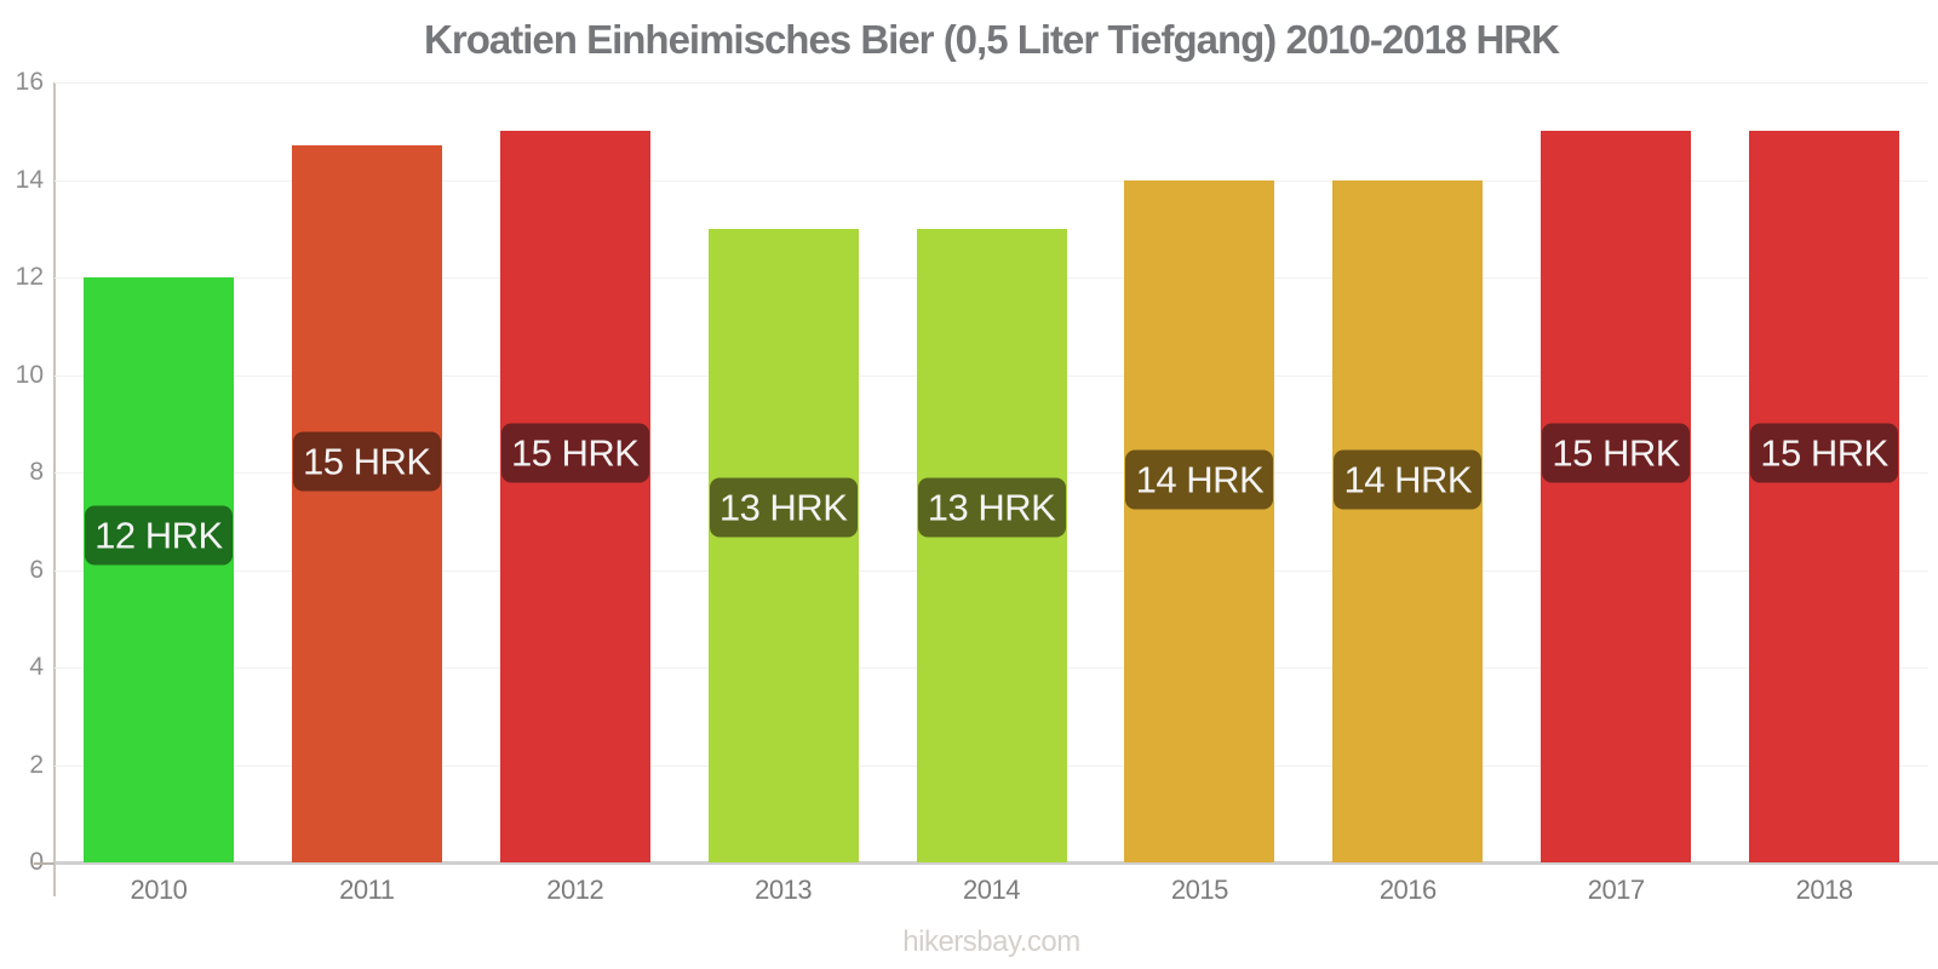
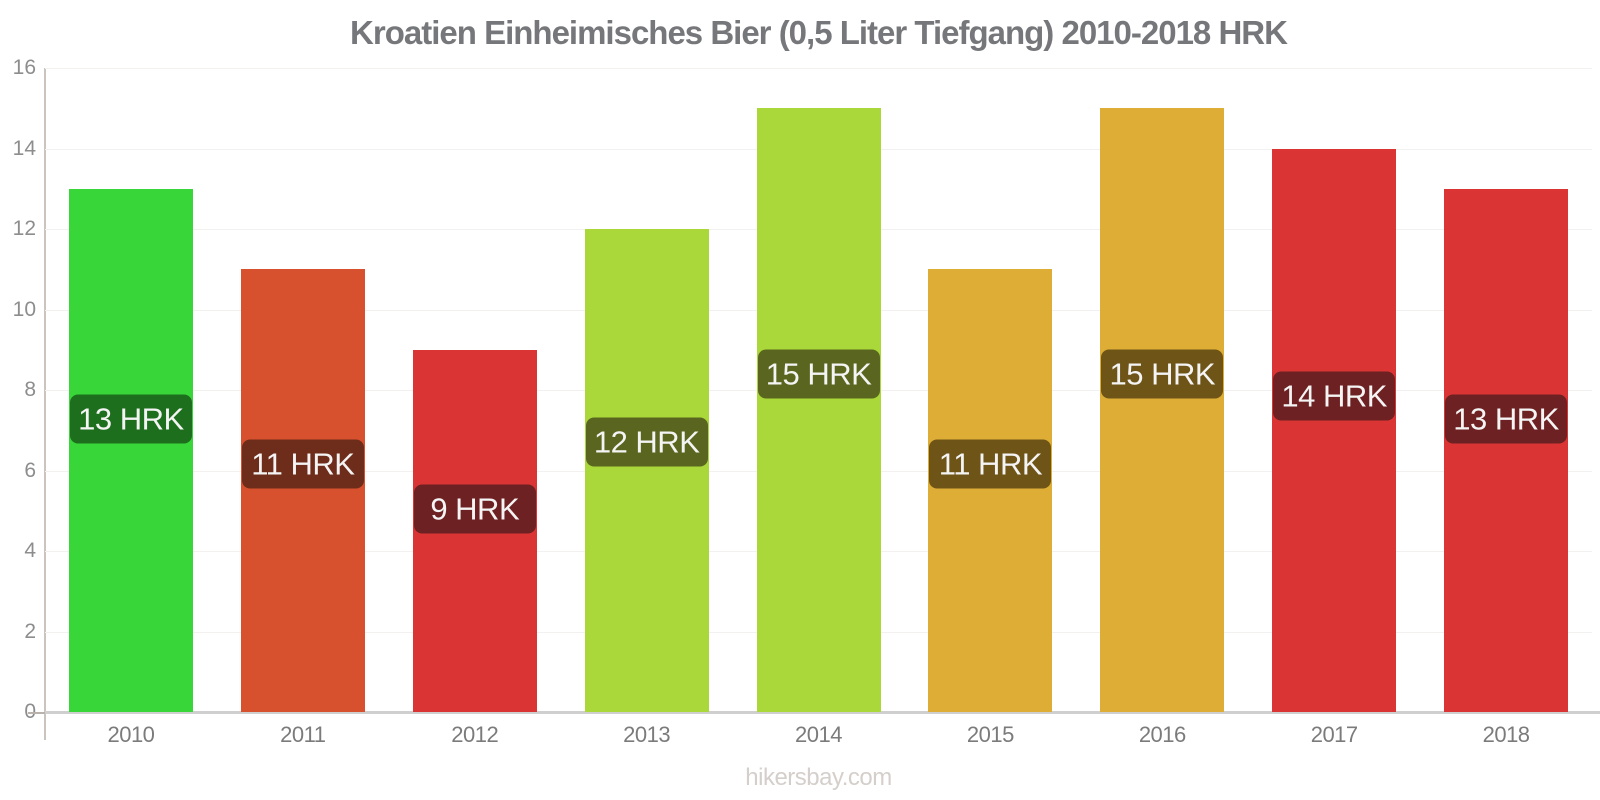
2010: 12 -> 13
2011: 15 -> 11
2012: 15 -> 9
2013: 13 -> 12
2014: 13 -> 15
2015: 14 -> 11
2016: 14 -> 15
2017: 15 -> 14
2018: 15 -> 13
